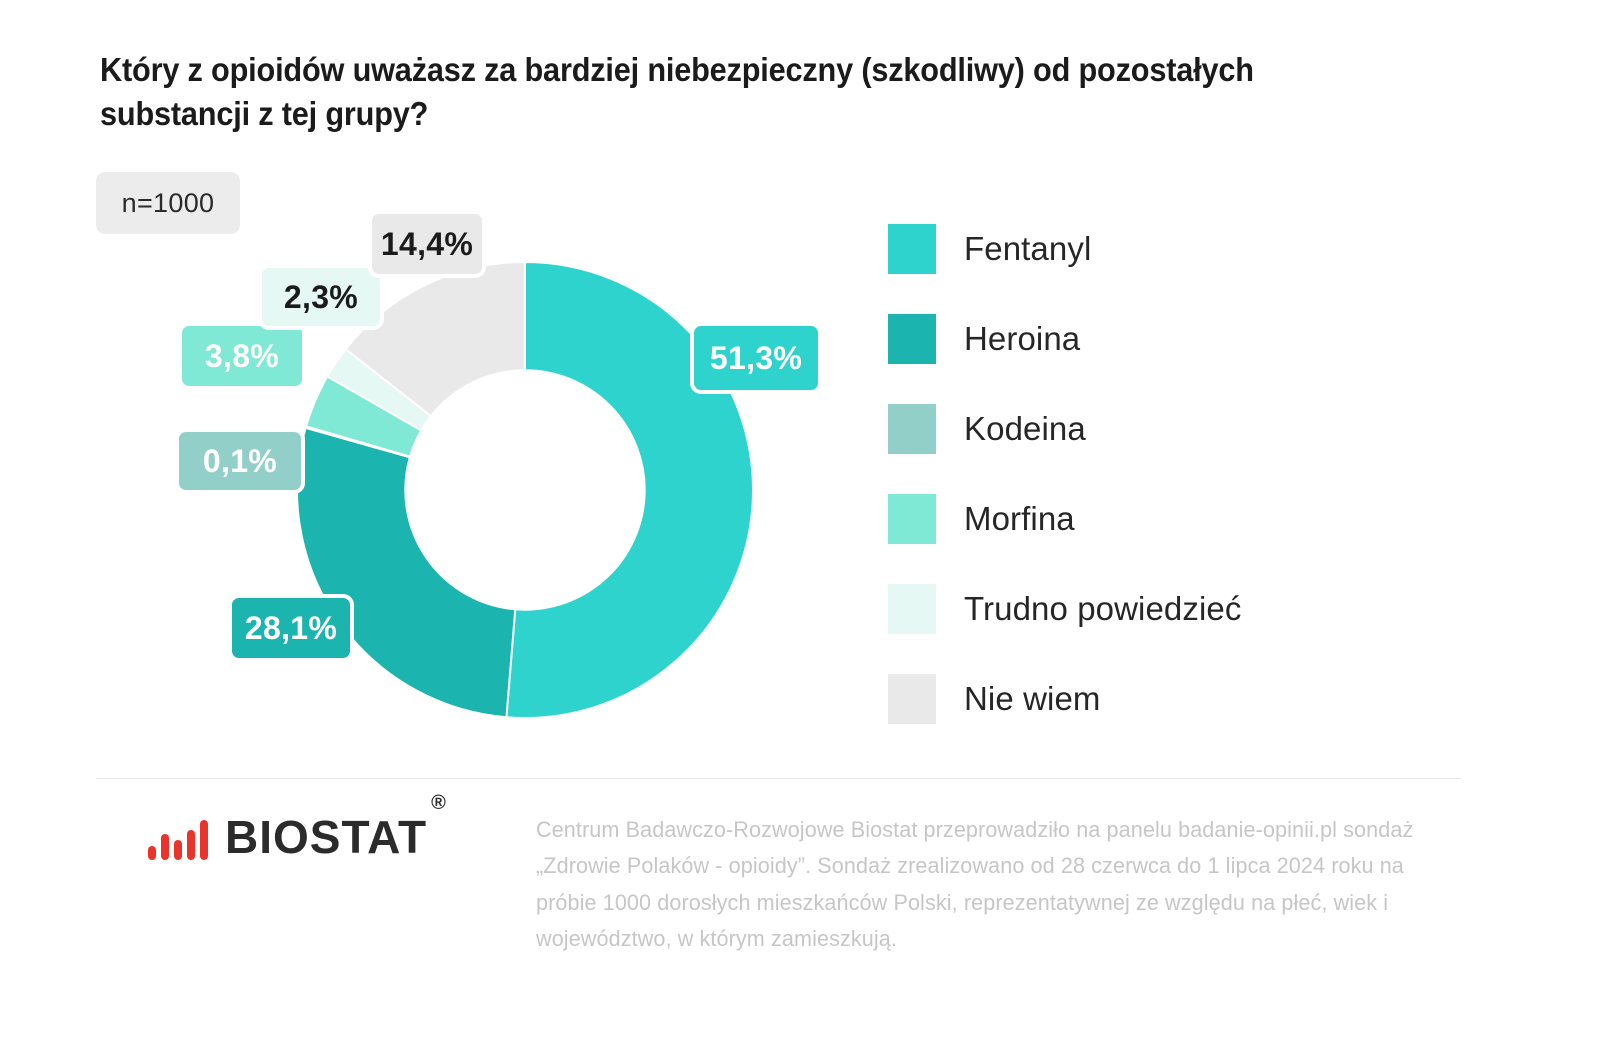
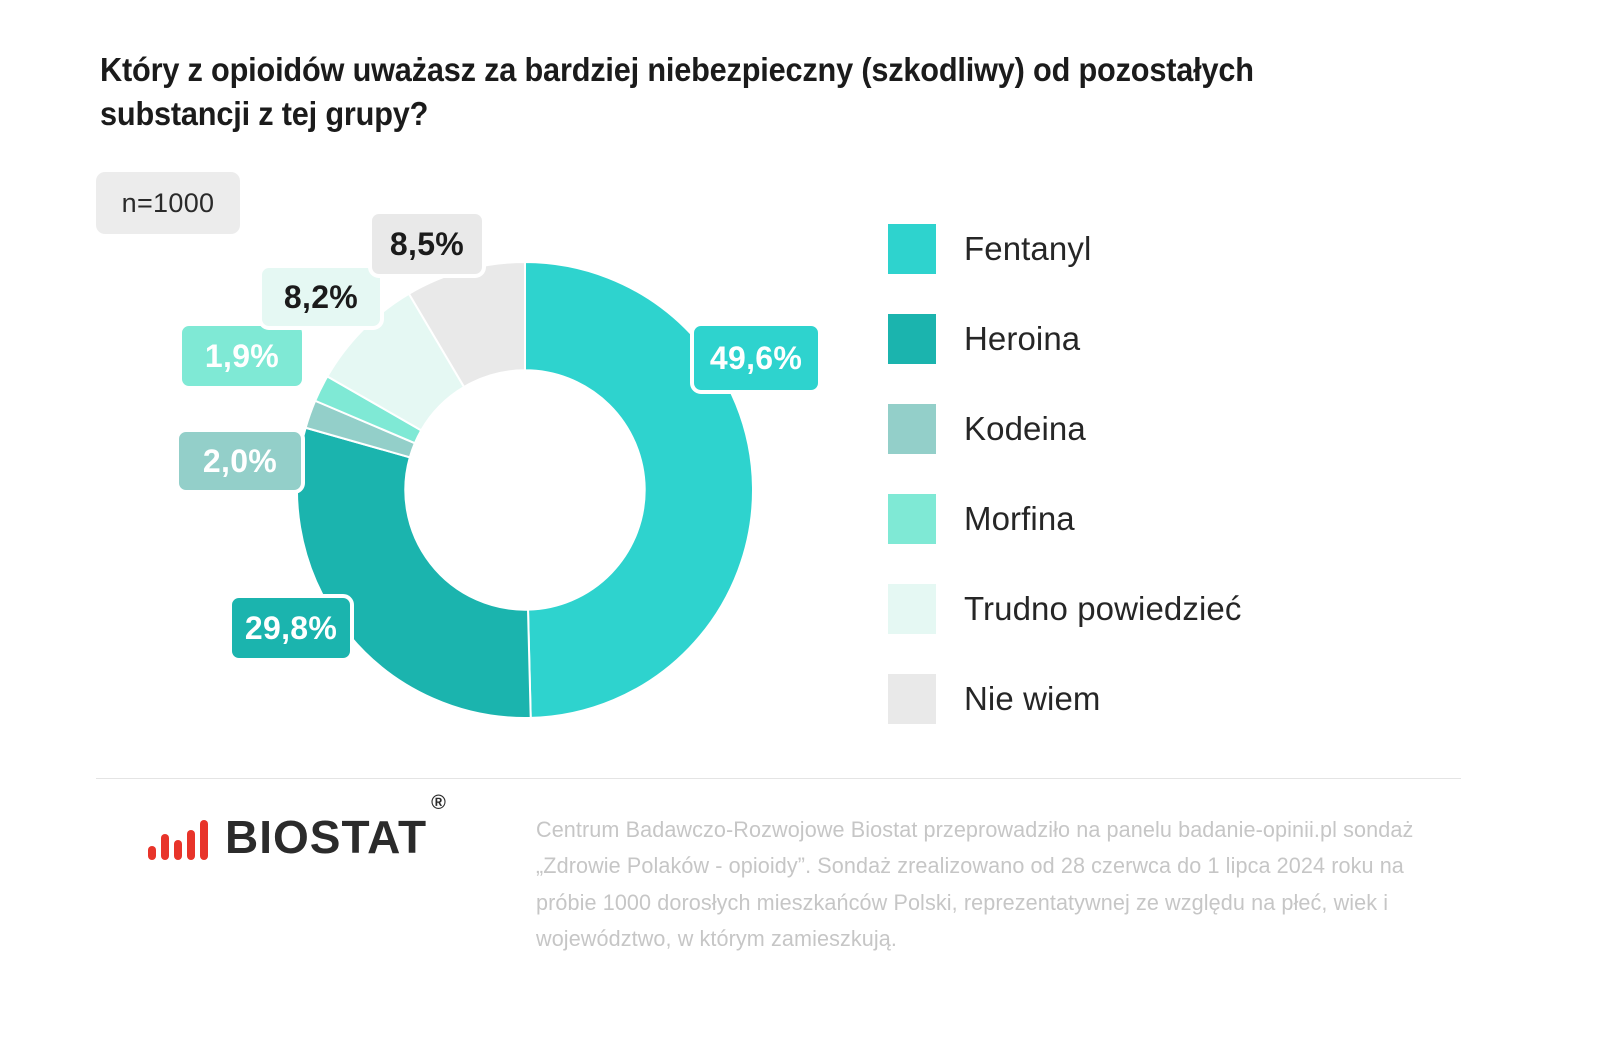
Fentanyl: 51,3% -> 49,6%
Heroina: 28,1% -> 29,8%
Kodeina: 0,1% -> 2,0%
Morfina: 3,8% -> 1,9%
Trudno powiedzieć: 2,3% -> 8,2%
Nie wiem: 14,4% -> 8,5%
